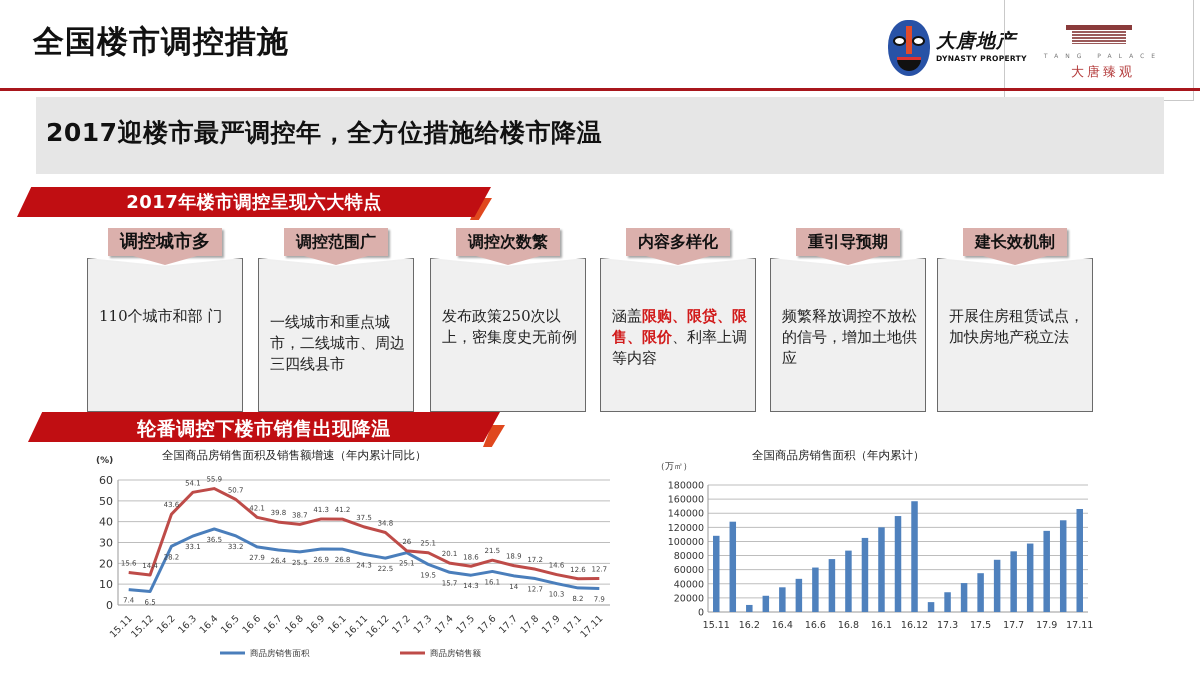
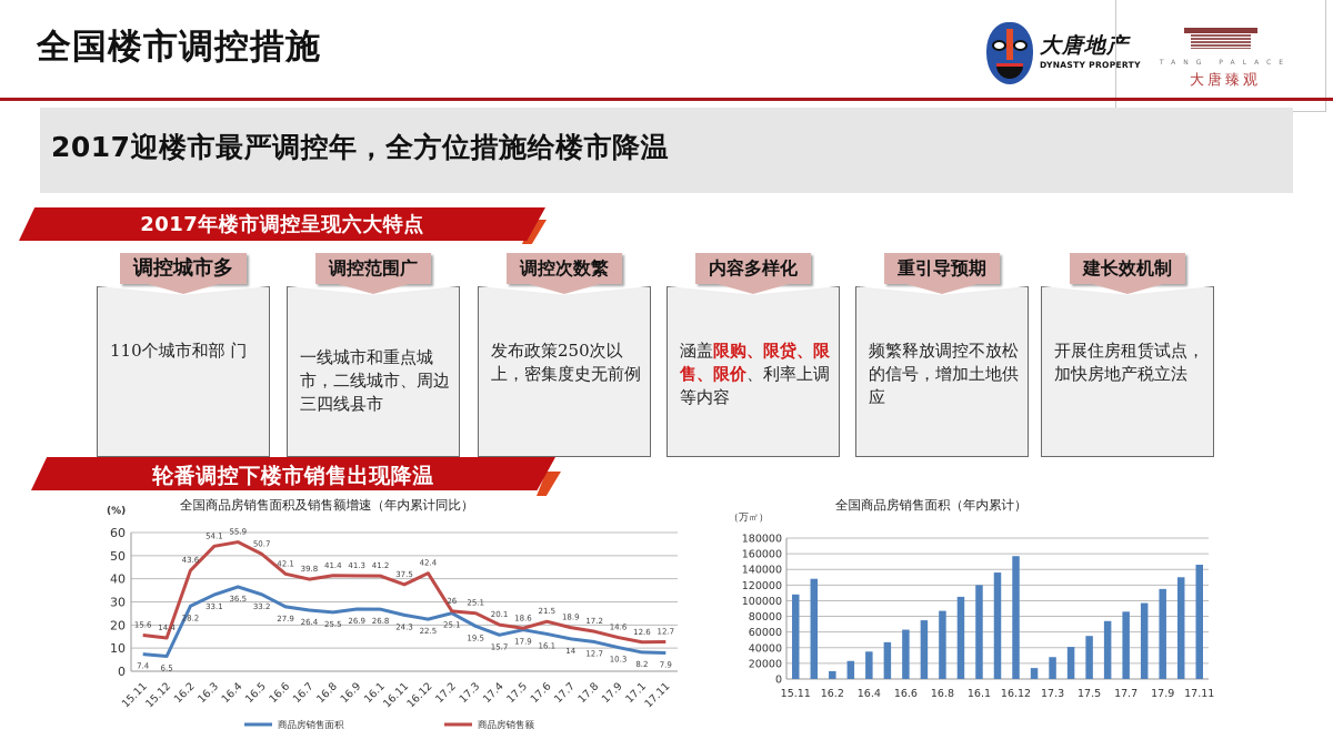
全国商品房销售面积及销售额增速（年内累计同比）/商品房销售额/16.8: 38.7 -> 41.4
全国商品房销售面积及销售额增速（年内累计同比）/商品房销售额/16.12: 34.8 -> 42.4
全国商品房销售面积及销售额增速（年内累计同比）/商品房销售面积/17.5: 14.3 -> 17.9
